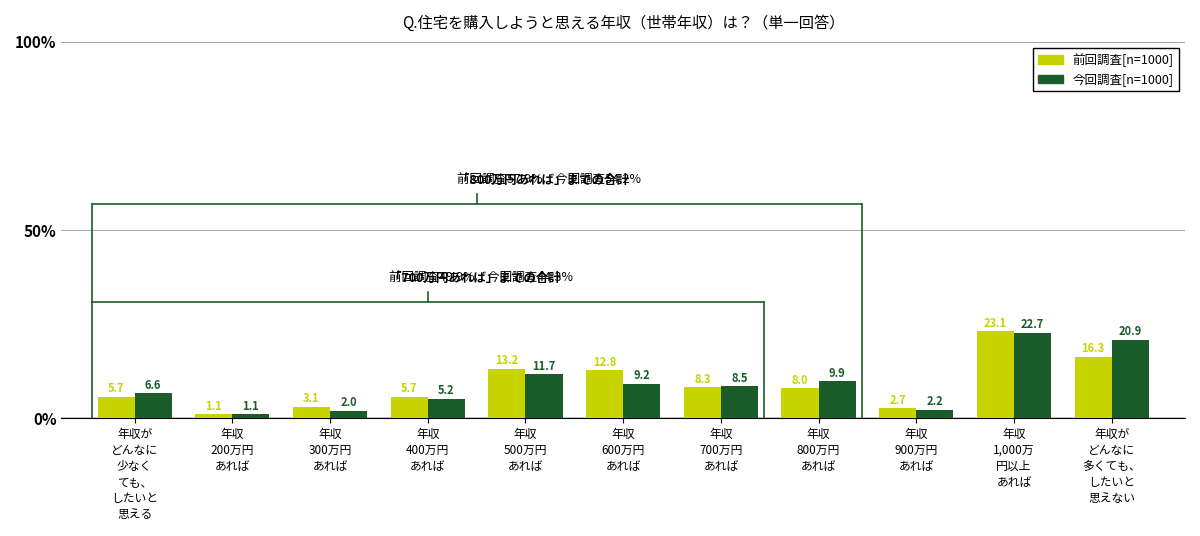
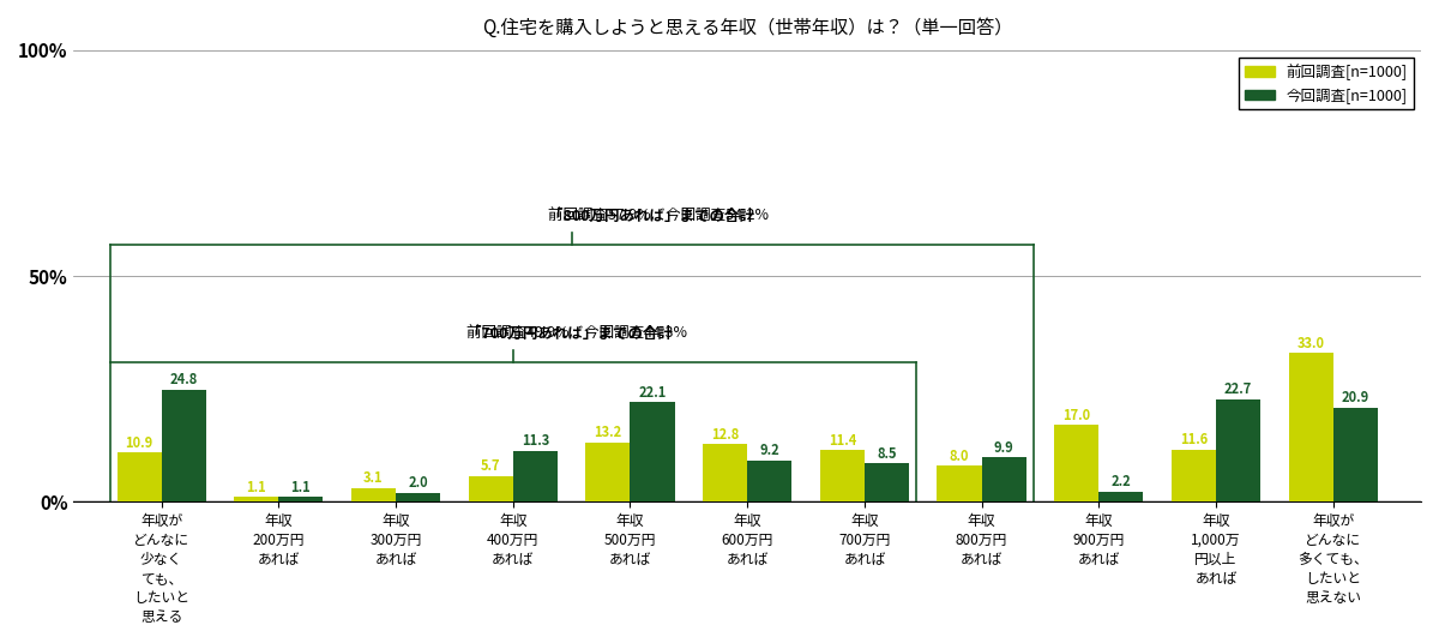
前回調査[n=1000]/年収が どんなに 少なく ても、 したいと 思える: 5.7 -> 10.9
今回調査[n=1000]/年収が どんなに 少なく ても、 したいと 思える: 6.6 -> 24.8
今回調査[n=1000]/年収 400万円 あれば: 5.2 -> 11.3
今回調査[n=1000]/年収 500万円 あれば: 11.7 -> 22.1
前回調査[n=1000]/年収 700万円 あれば: 8.3 -> 11.4
前回調査[n=1000]/年収 900万円 あれば: 2.7 -> 17.0
前回調査[n=1000]/年収 1,000万 円以上 あれば: 23.1 -> 11.6
前回調査[n=1000]/年収が どんなに 多くても、 したいと 思えない: 16.3 -> 33.0
